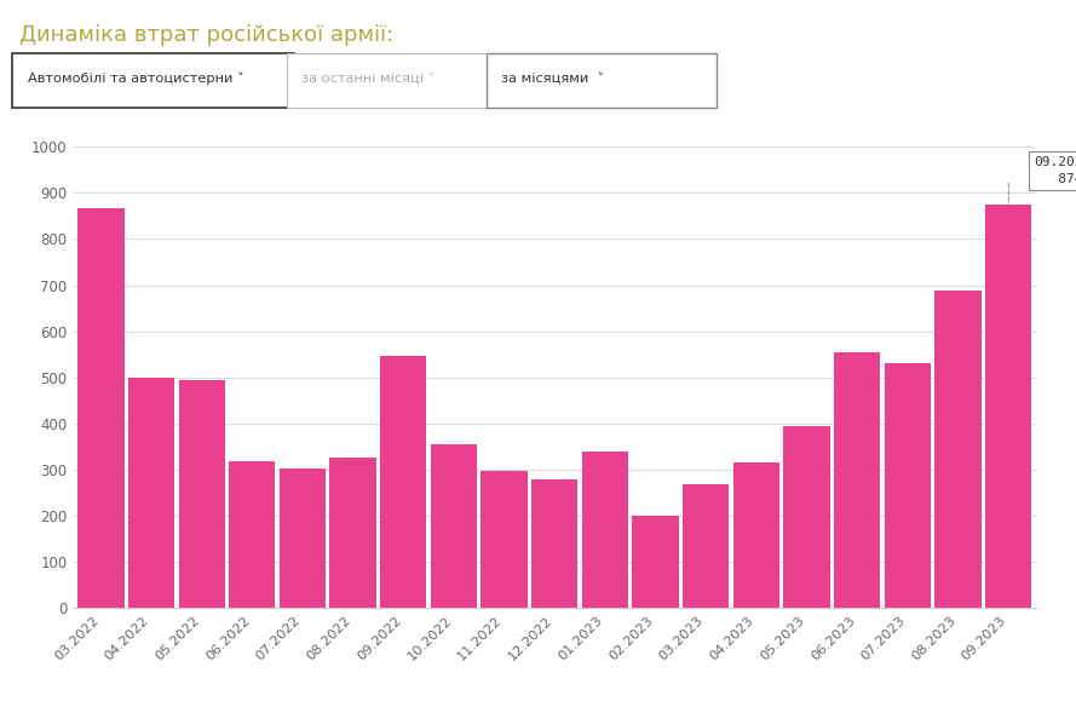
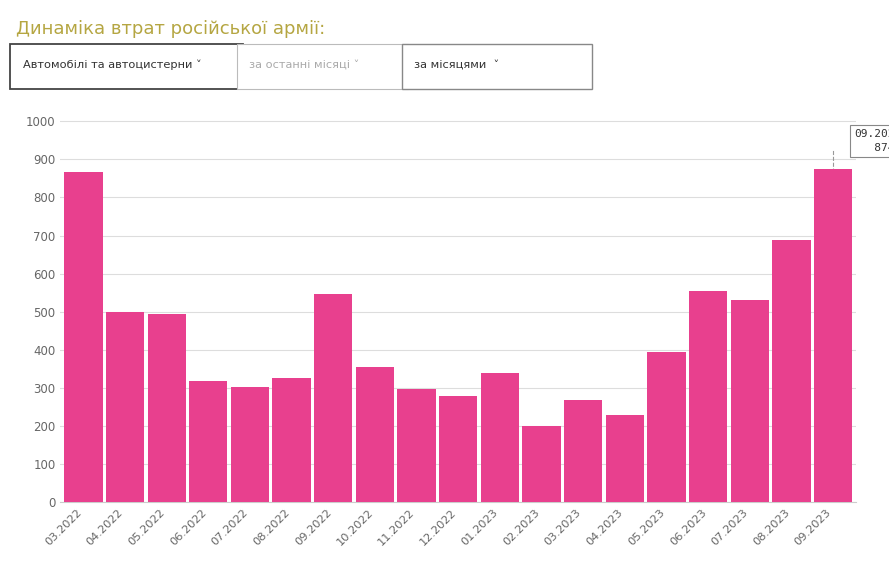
04.2023: 315 -> 230
